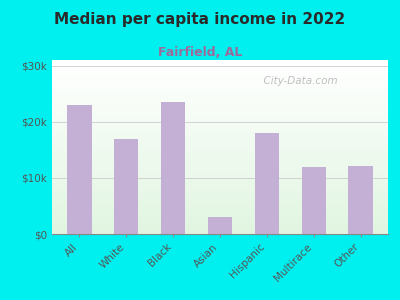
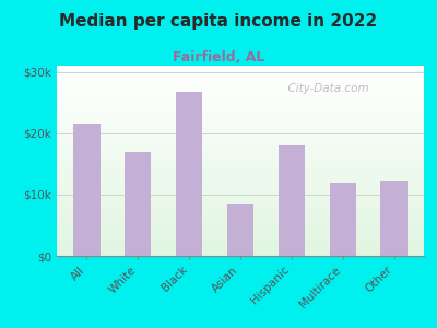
All: $23.0k -> $21.6k
Black: $23.5k -> $26.8k
Asian: $3.0k -> $8.4k
